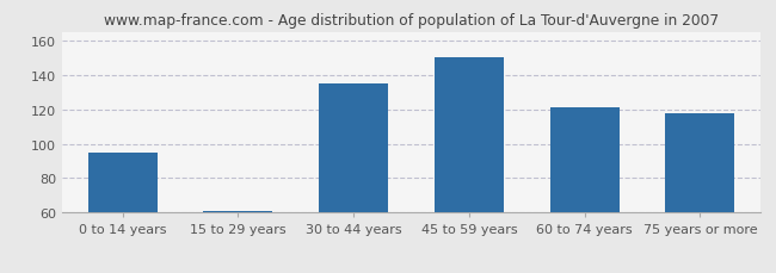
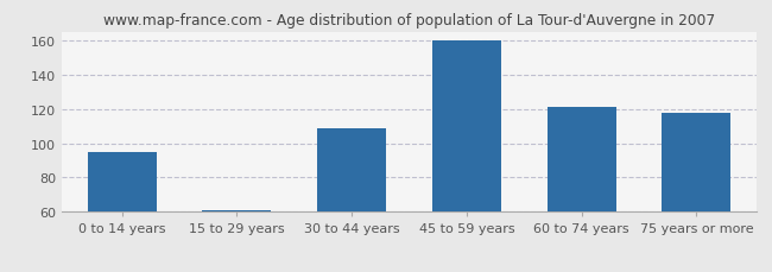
30 to 44 years: 135 -> 109
45 to 59 years: 150 -> 160
